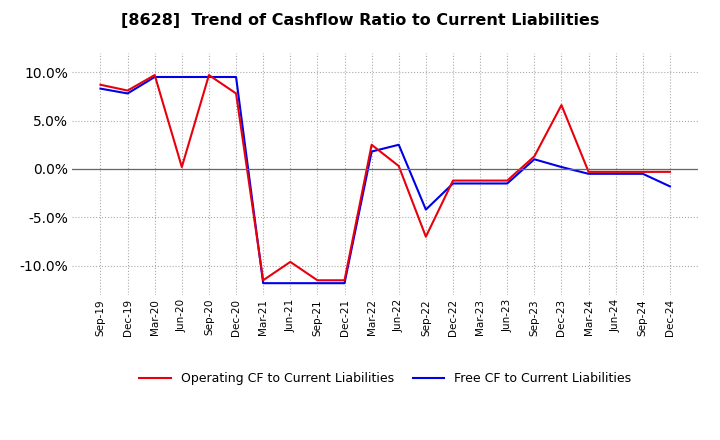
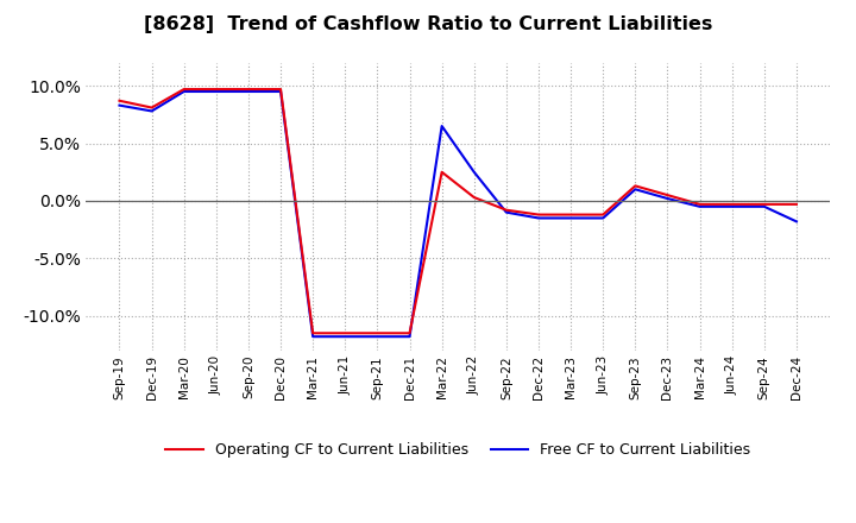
Operating CF to Current Liabilities/Jun-20: 0.2% -> 9.7%
Operating CF to Current Liabilities/Dec-20: 7.8% -> 9.7%
Operating CF to Current Liabilities/Jun-21: -9.6% -> -11.5%
Free CF to Current Liabilities/Mar-22: 1.8% -> 6.5%
Operating CF to Current Liabilities/Sep-22: -7.0% -> -0.8%
Free CF to Current Liabilities/Sep-22: -4.2% -> -1.0%
Operating CF to Current Liabilities/Dec-23: 6.6% -> 0.5%
